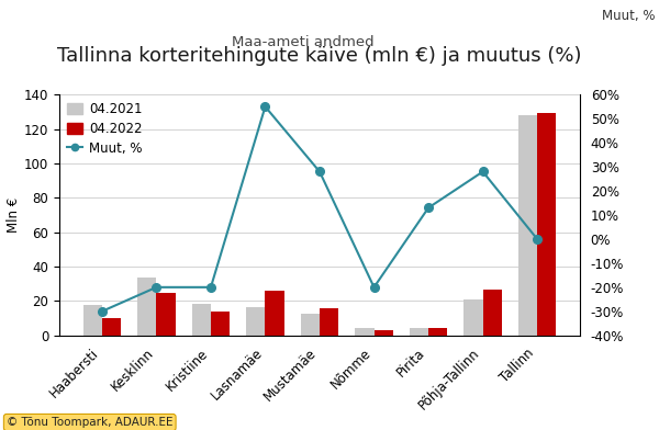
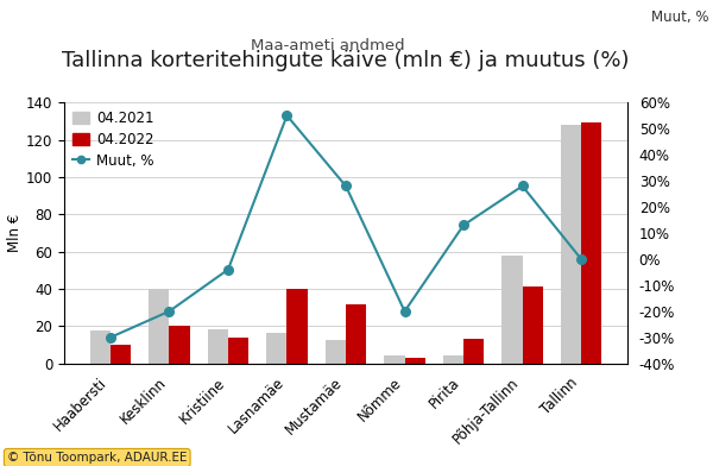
04.2021/Kesklinn: 34 -> 40
04.2022/Kesklinn: 25 -> 20
Muut, %/Kristiine: -20% -> -4%
04.2022/Lasnamäe: 26 -> 40
04.2022/Mustamäe: 16 -> 32
04.2022/Pirita: 4 -> 13
04.2021/Põhja-Tallinn: 21 -> 58
04.2022/Põhja-Tallinn: 26 -> 41
